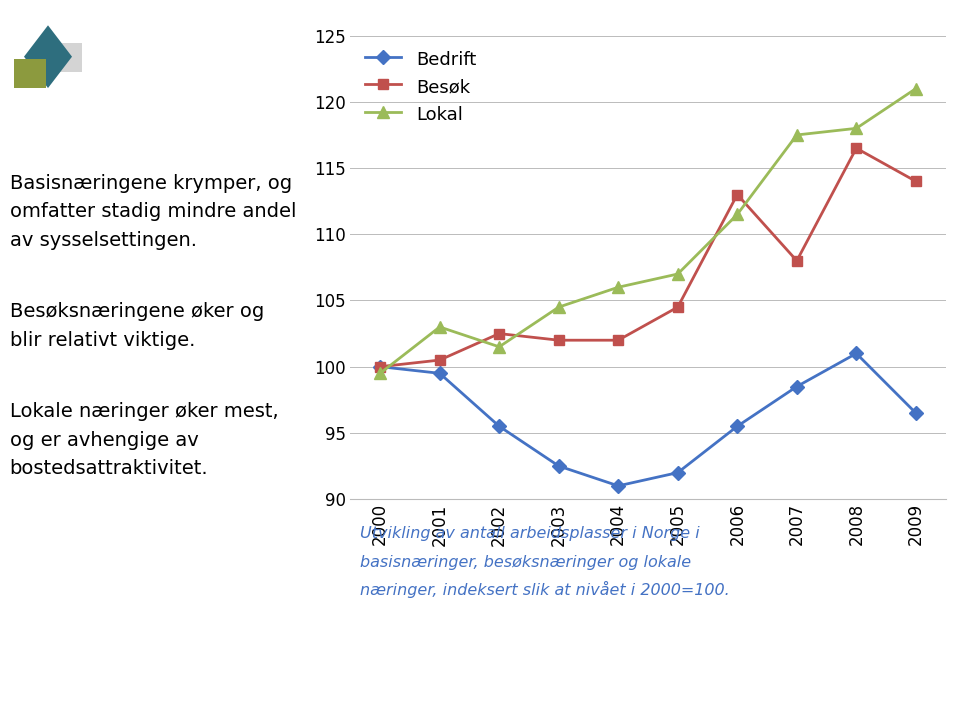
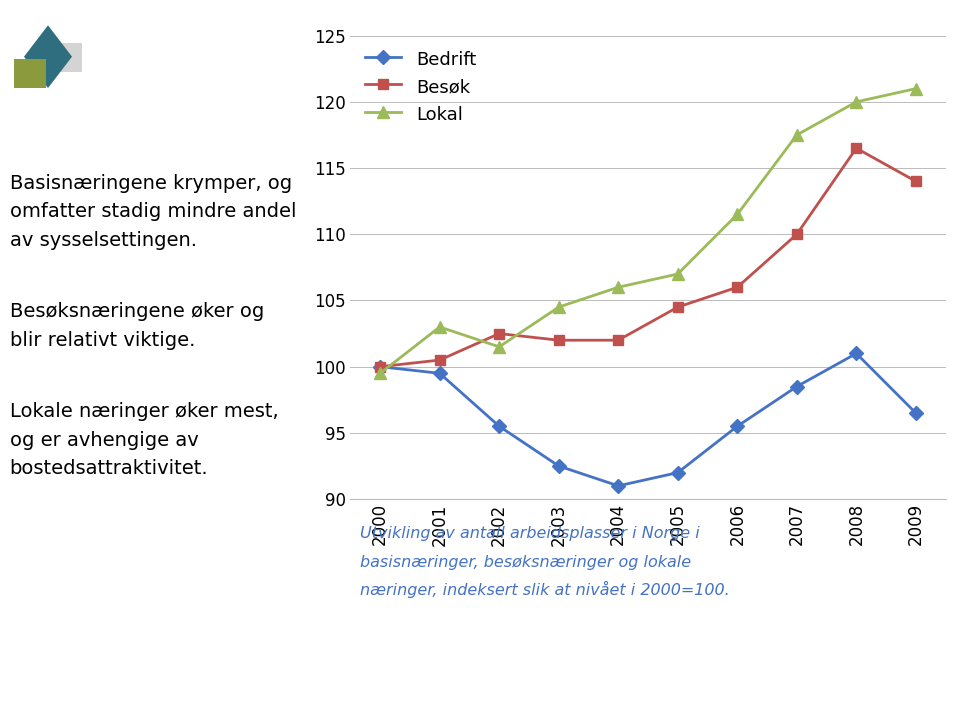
Besøk/2006: 113.0 -> 106.0
Besøk/2007: 108.0 -> 110.0
Lokal/2008: 118.0 -> 120.0
